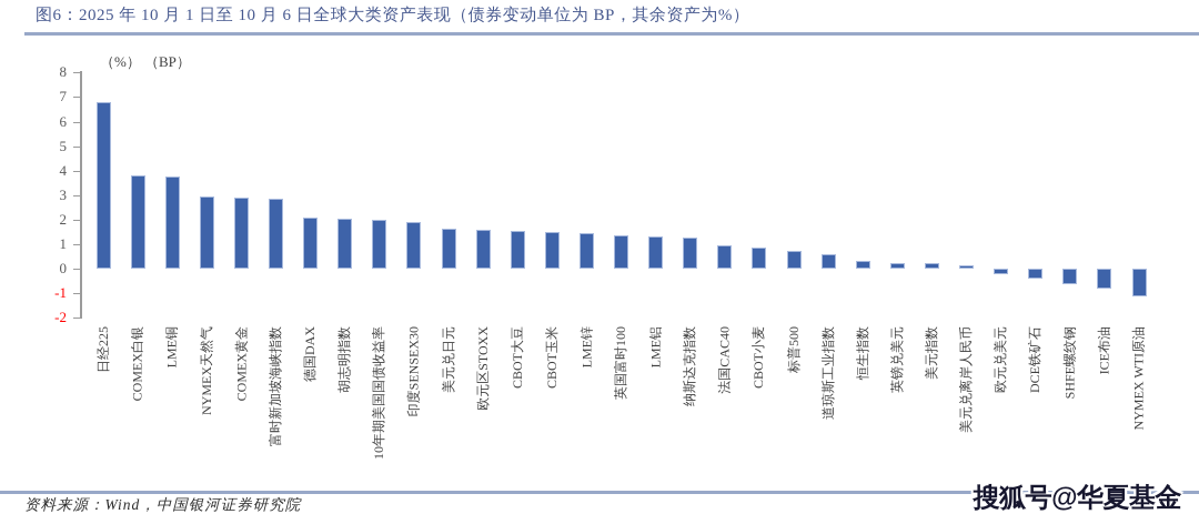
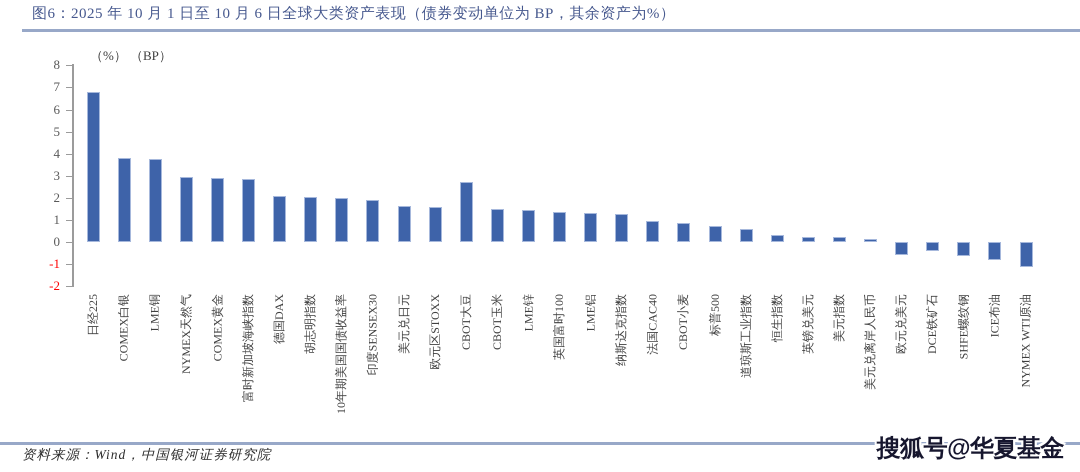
CBOT大豆: 1.6 -> 2.7
欧元兑美元: -0.2 -> -0.6
